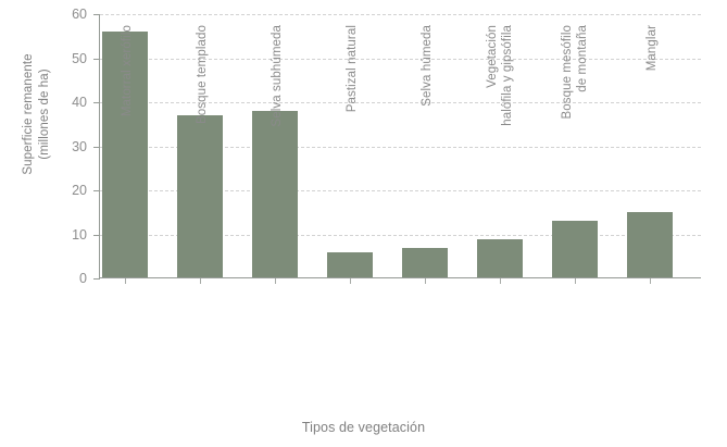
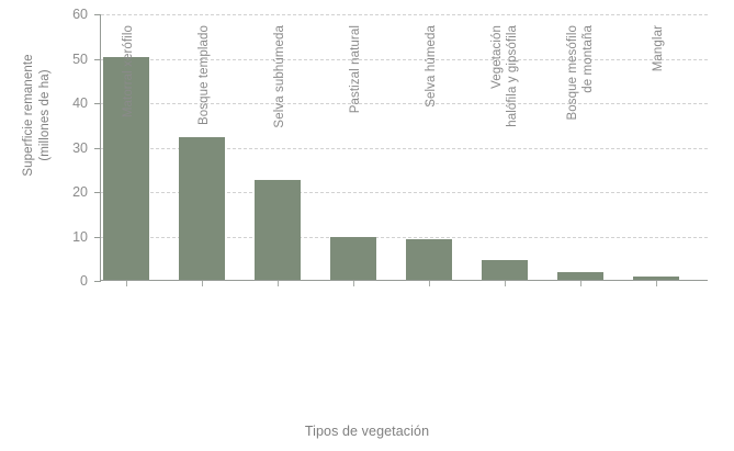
Matorral xerófilo: 56 -> 50
Bosque templado: 37 -> 32
Selva subhúmeda: 38 -> 23
Pastizal natural: 6 -> 10
Selva húmeda: 7 -> 9
Vegetación halófila y gipsófila: 9 -> 5
Bosque mesófilo de montaña: 13 -> 2
Manglar: 15 -> 1
